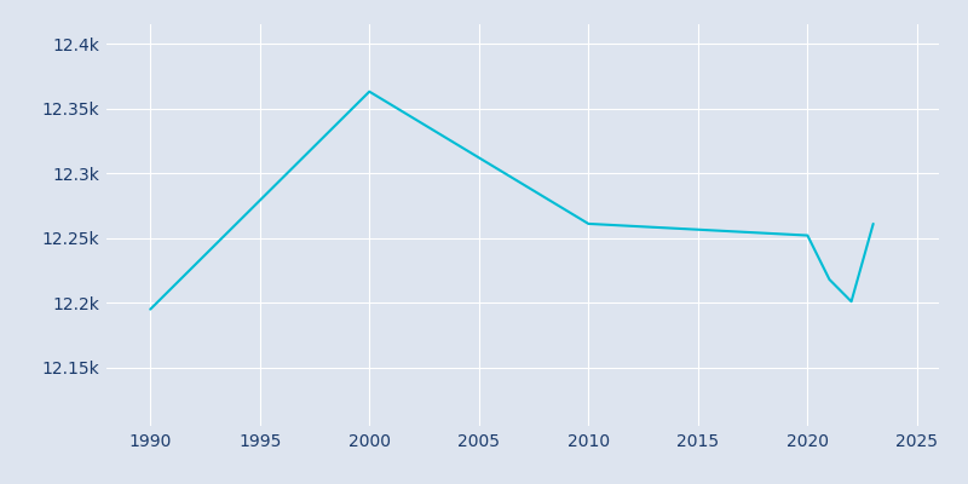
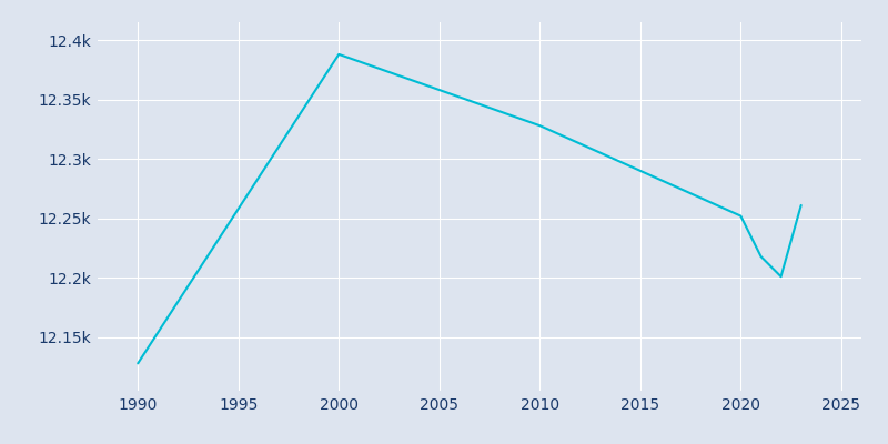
1990: 12.195k -> 12.128k
2000: 12.363k -> 12.388k
2010: 12.261k -> 12.328k
